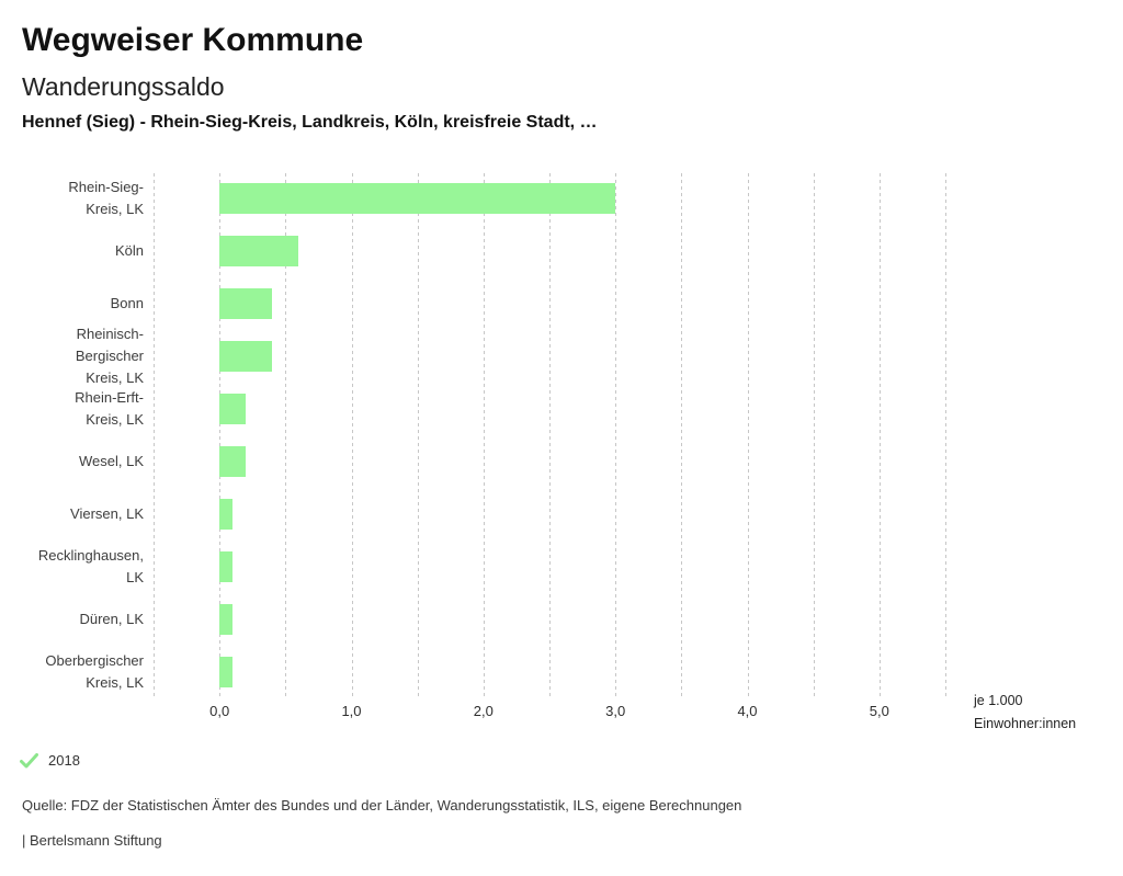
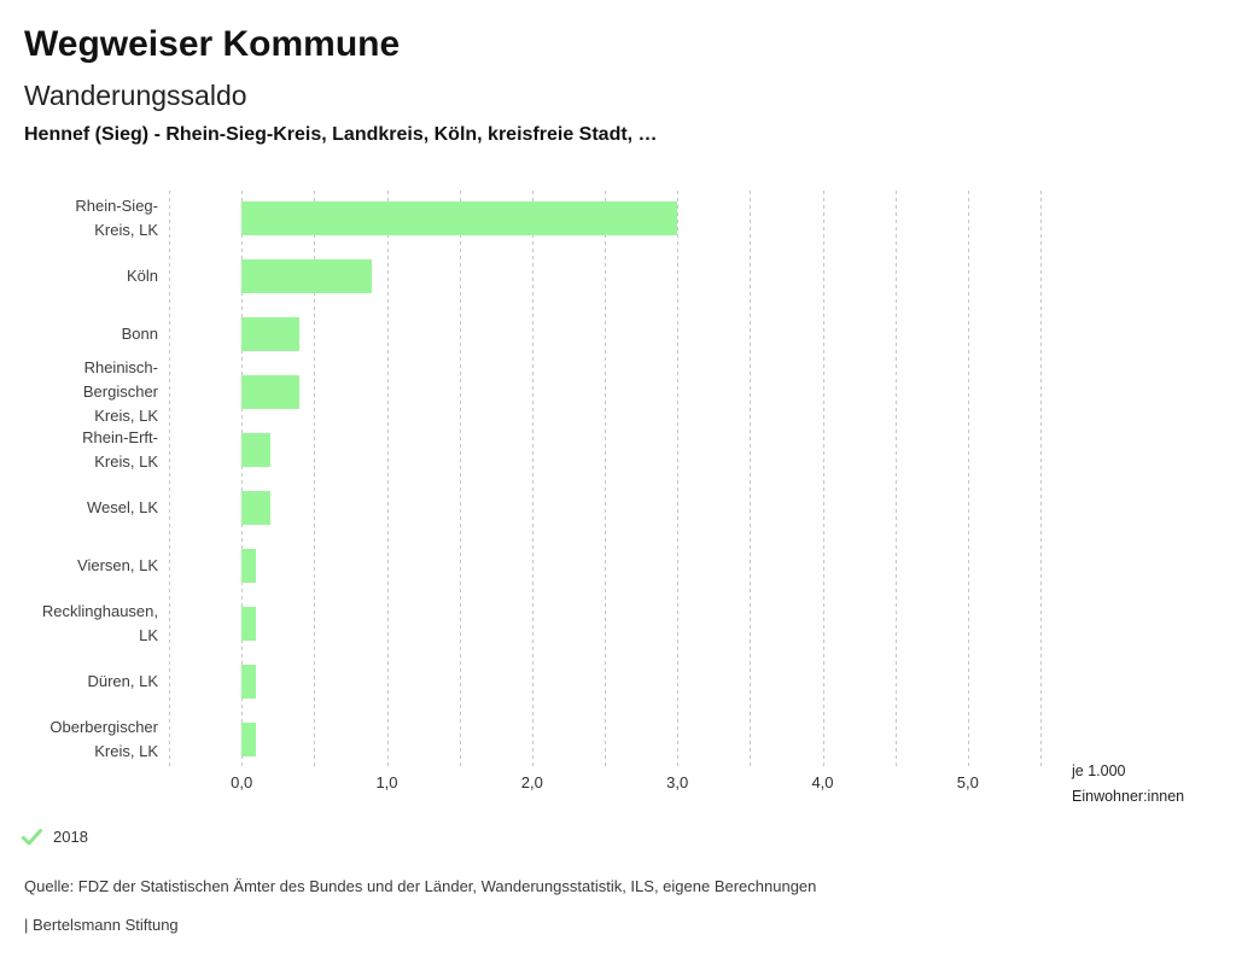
Köln: 0,6 -> 0,9
